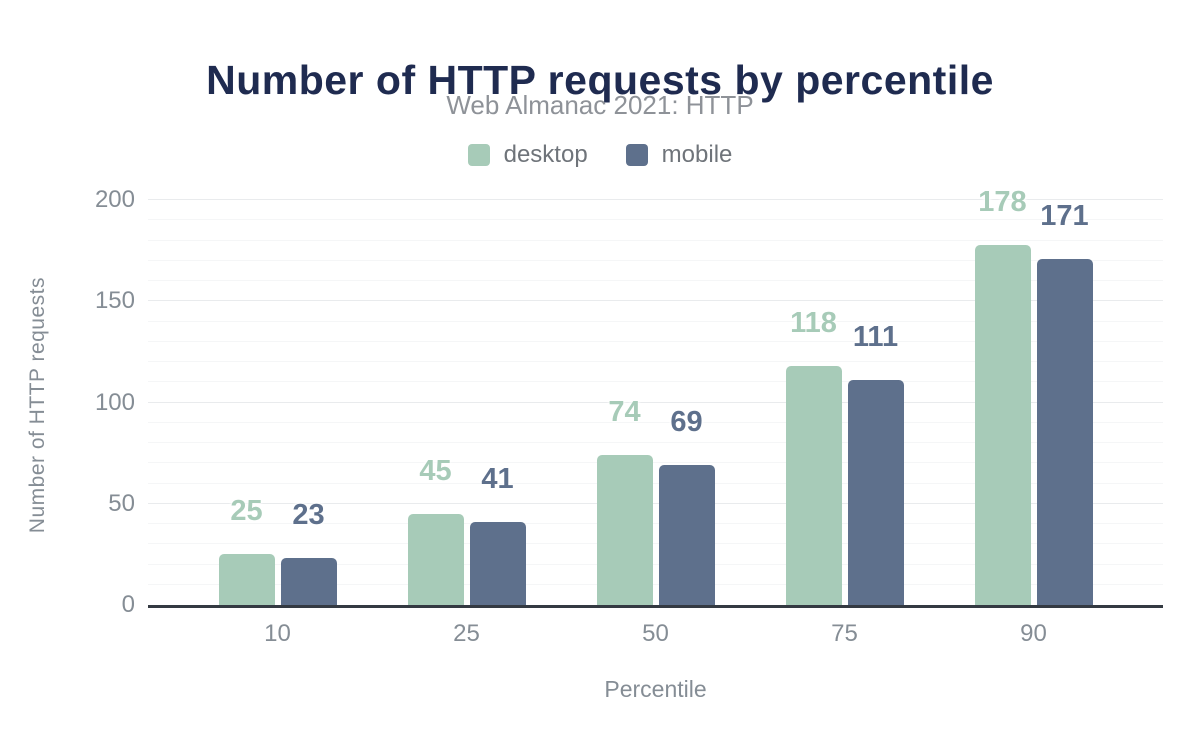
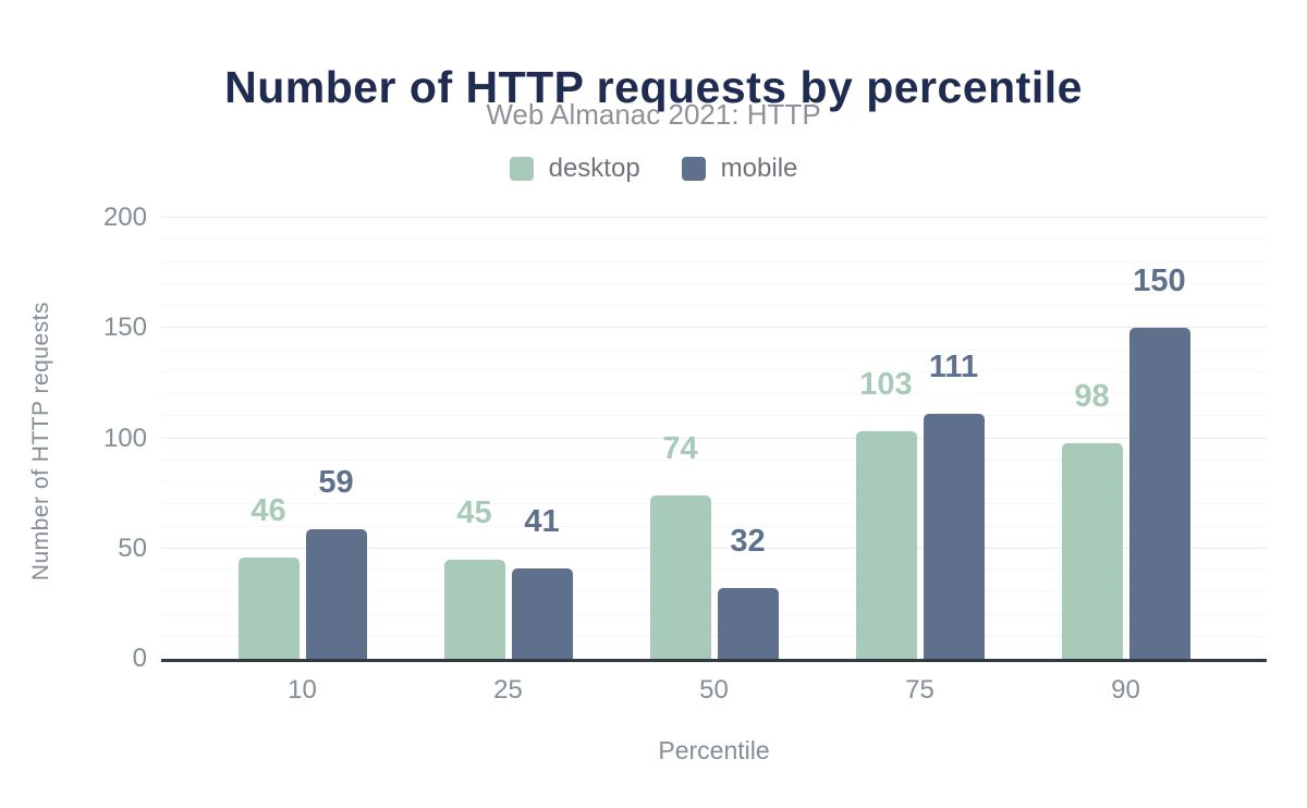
desktop/10: 25 -> 46
mobile/10: 23 -> 59
mobile/50: 69 -> 32
desktop/75: 118 -> 103
desktop/90: 178 -> 98
mobile/90: 171 -> 150
